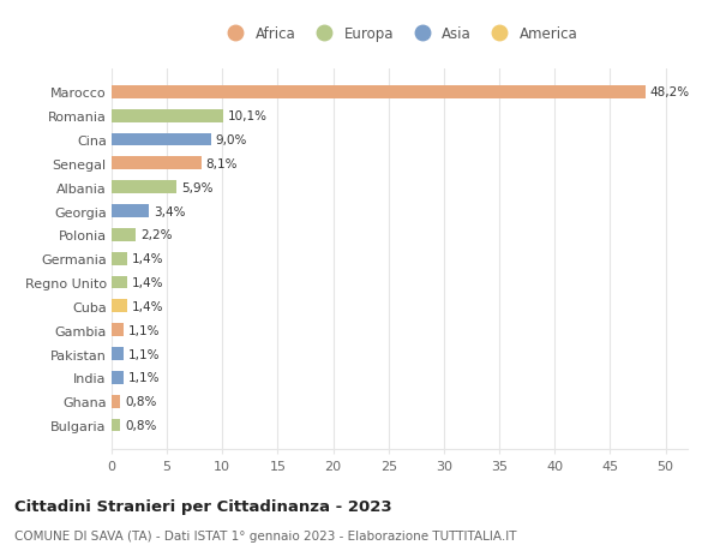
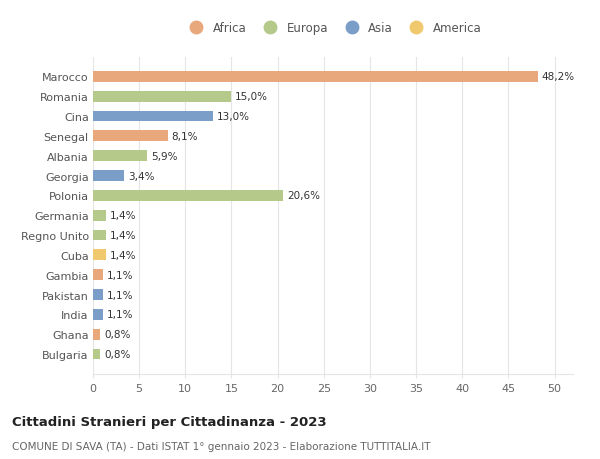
Romania: 10,1% -> 15,0%
Cina: 9,0% -> 13,0%
Polonia: 2,2% -> 20,6%
